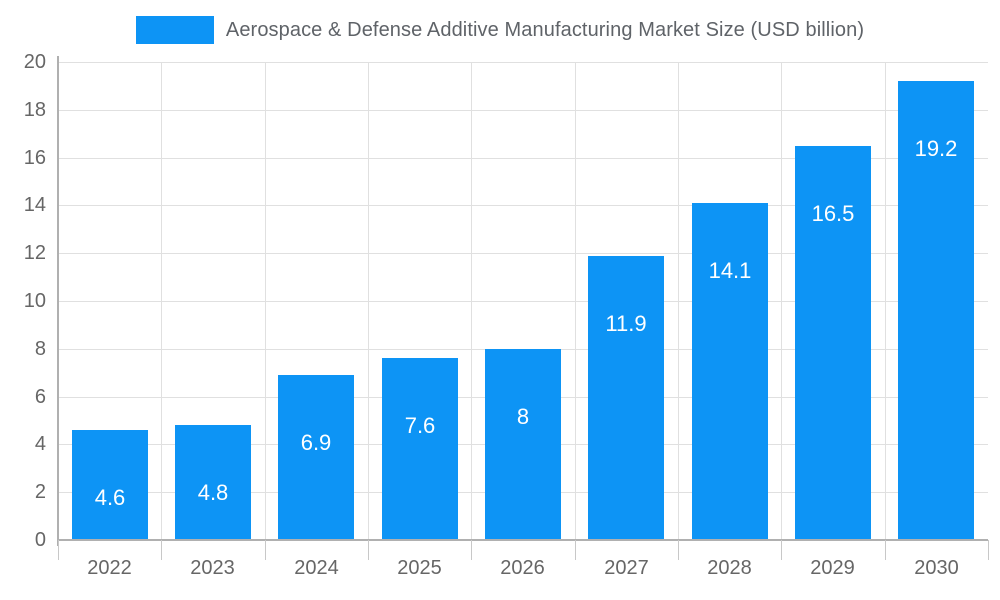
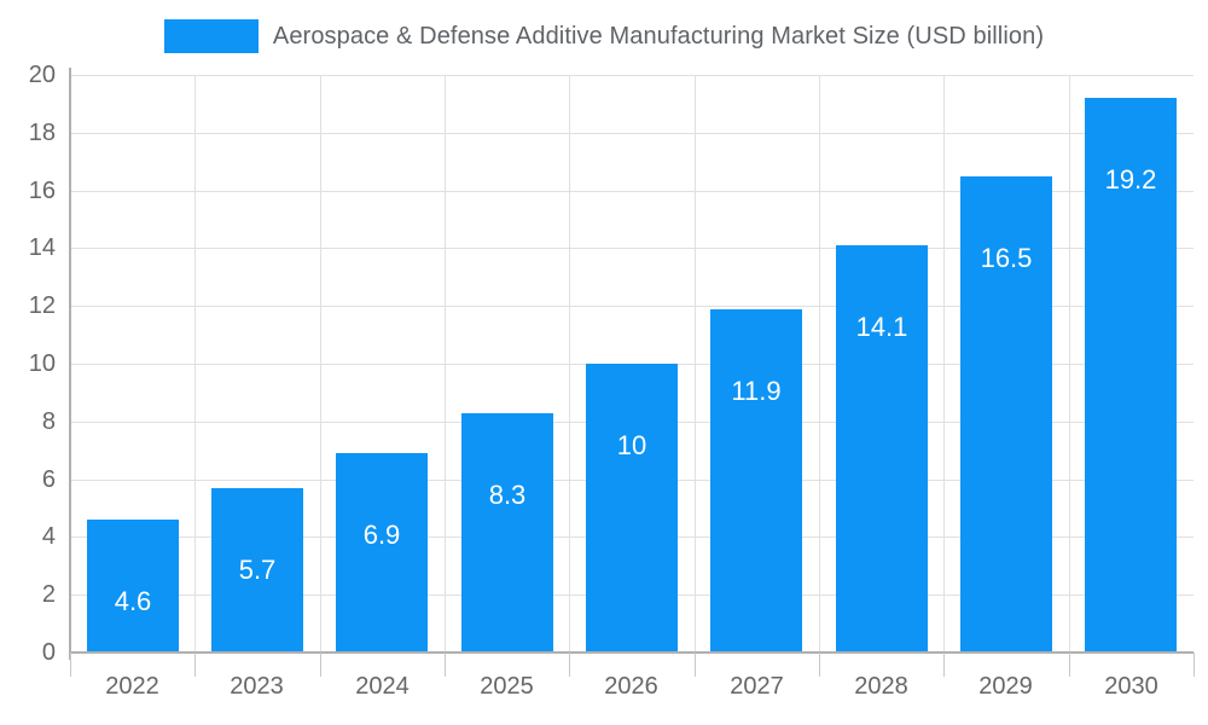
2023: 4.8 -> 5.7
2025: 7.6 -> 8.3
2026: 8 -> 10
